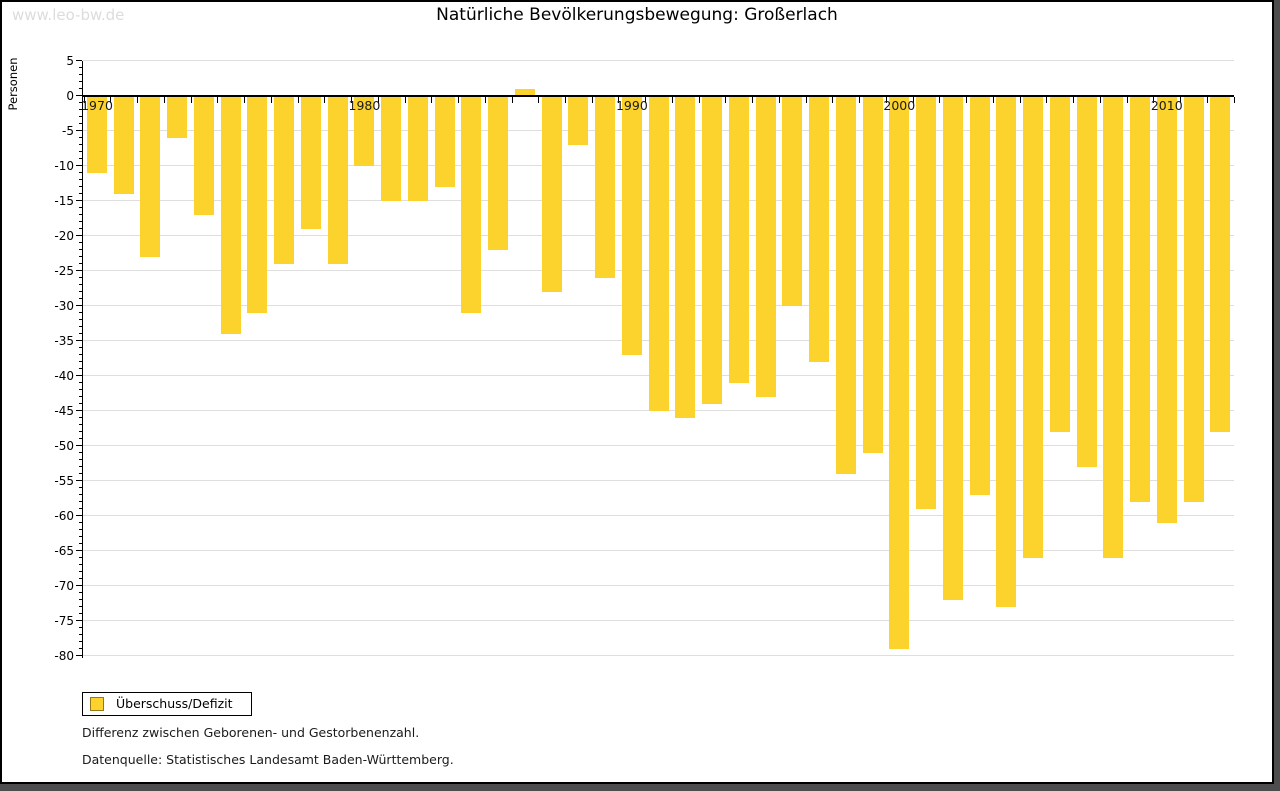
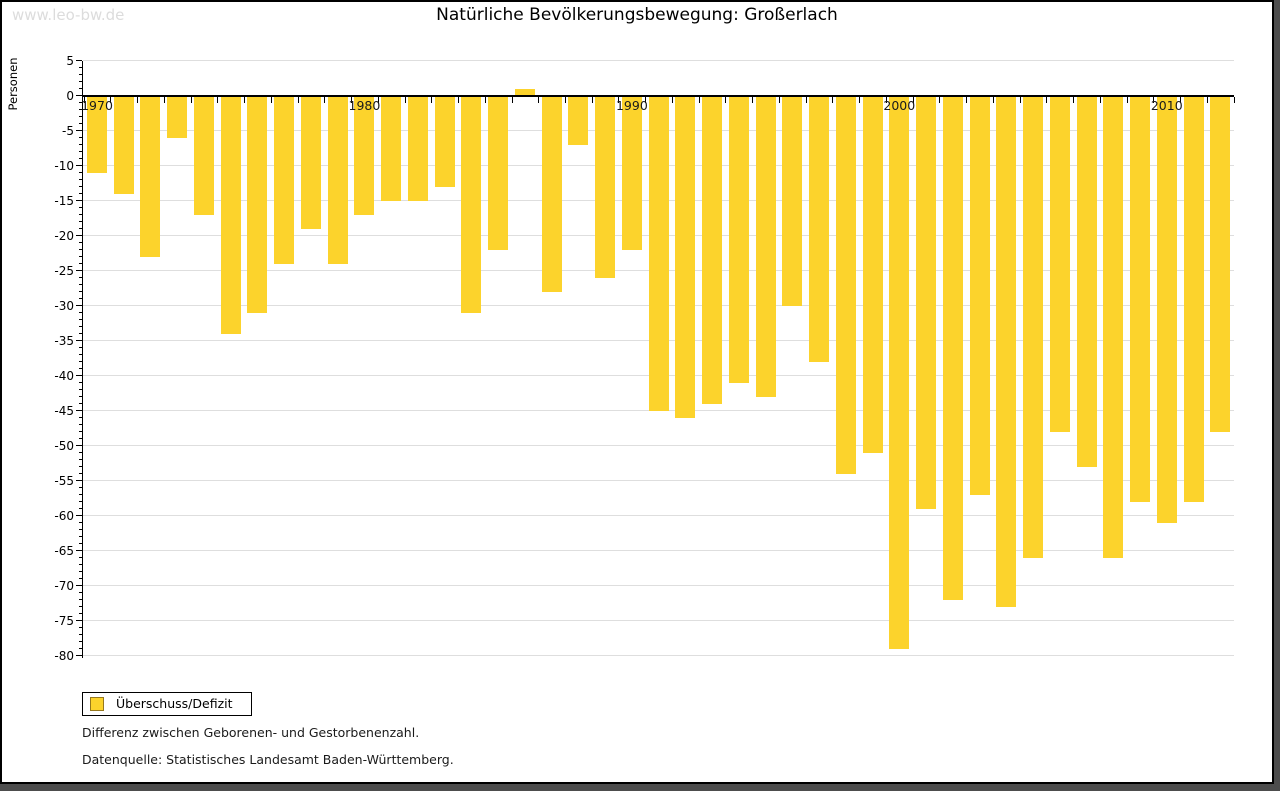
1980: -10 -> -17
1990: -37 -> -22
